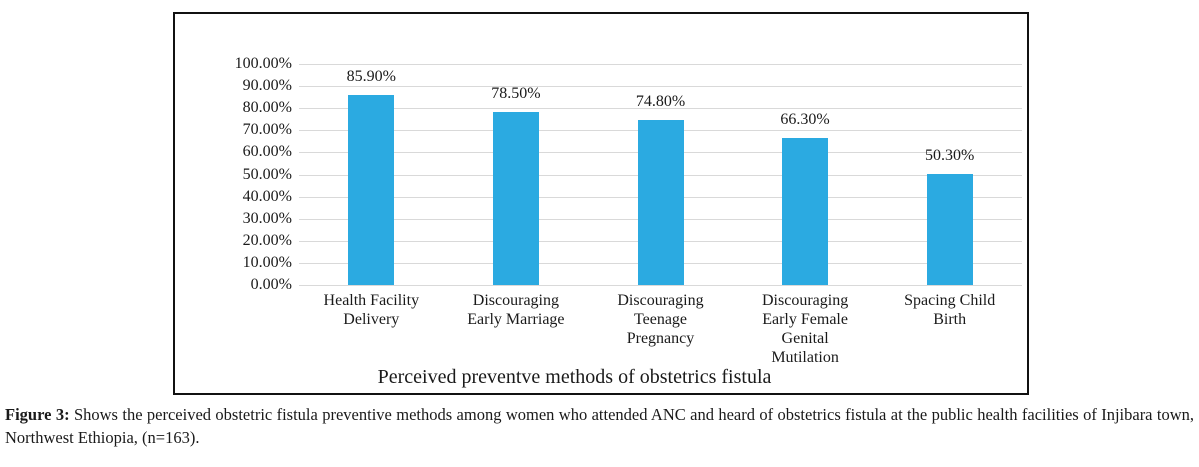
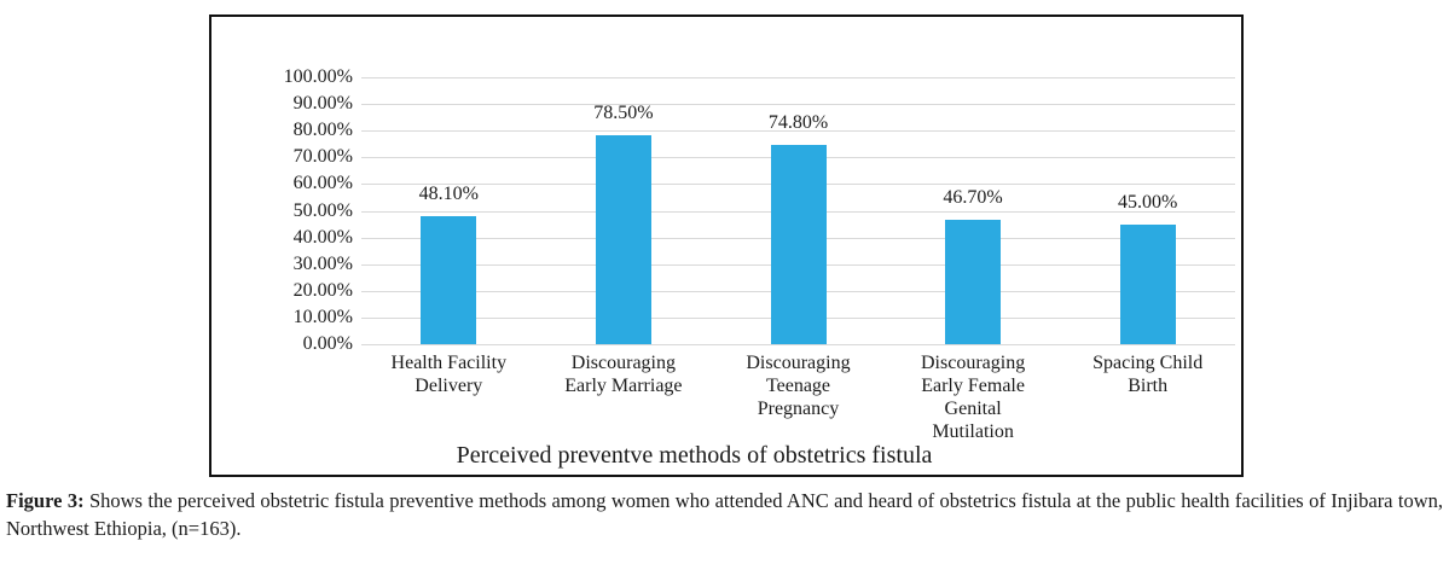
Health Facility Delivery: 85.90% -> 48.10%
Discouraging Early Female Genital Mutilation: 66.30% -> 46.70%
Spacing Child Birth: 50.30% -> 45.00%
